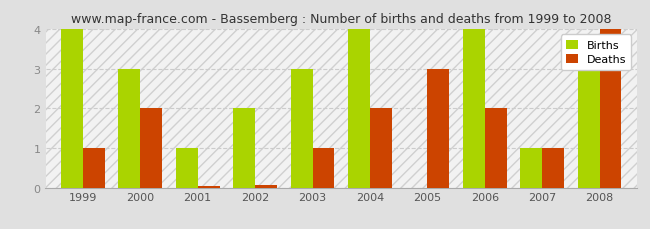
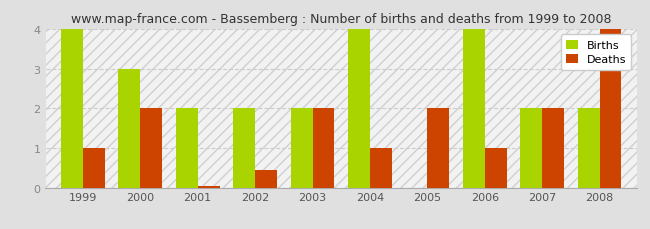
Births/2001: 1 -> 2
Deaths/2002: 0.07 -> 0.45
Births/2003: 3 -> 2
Deaths/2003: 1.00 -> 2.00
Deaths/2004: 2.00 -> 1.00
Deaths/2005: 3.00 -> 2.00
Deaths/2006: 2.00 -> 1.00
Births/2007: 1 -> 2
Deaths/2007: 1.00 -> 2.00
Births/2008: 3 -> 2
